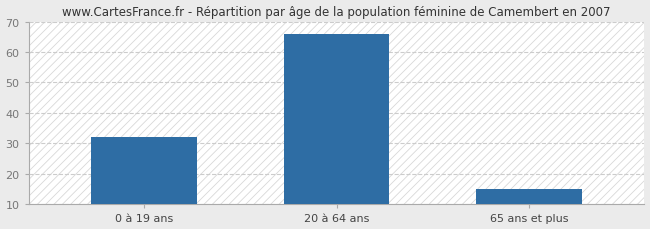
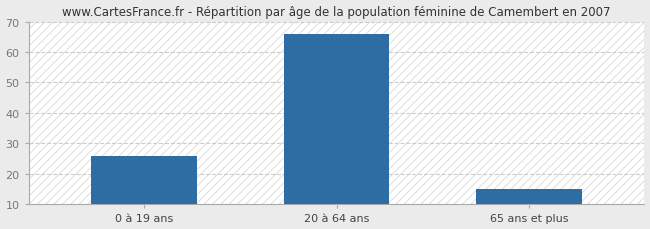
0 à 19 ans: 32 -> 26
